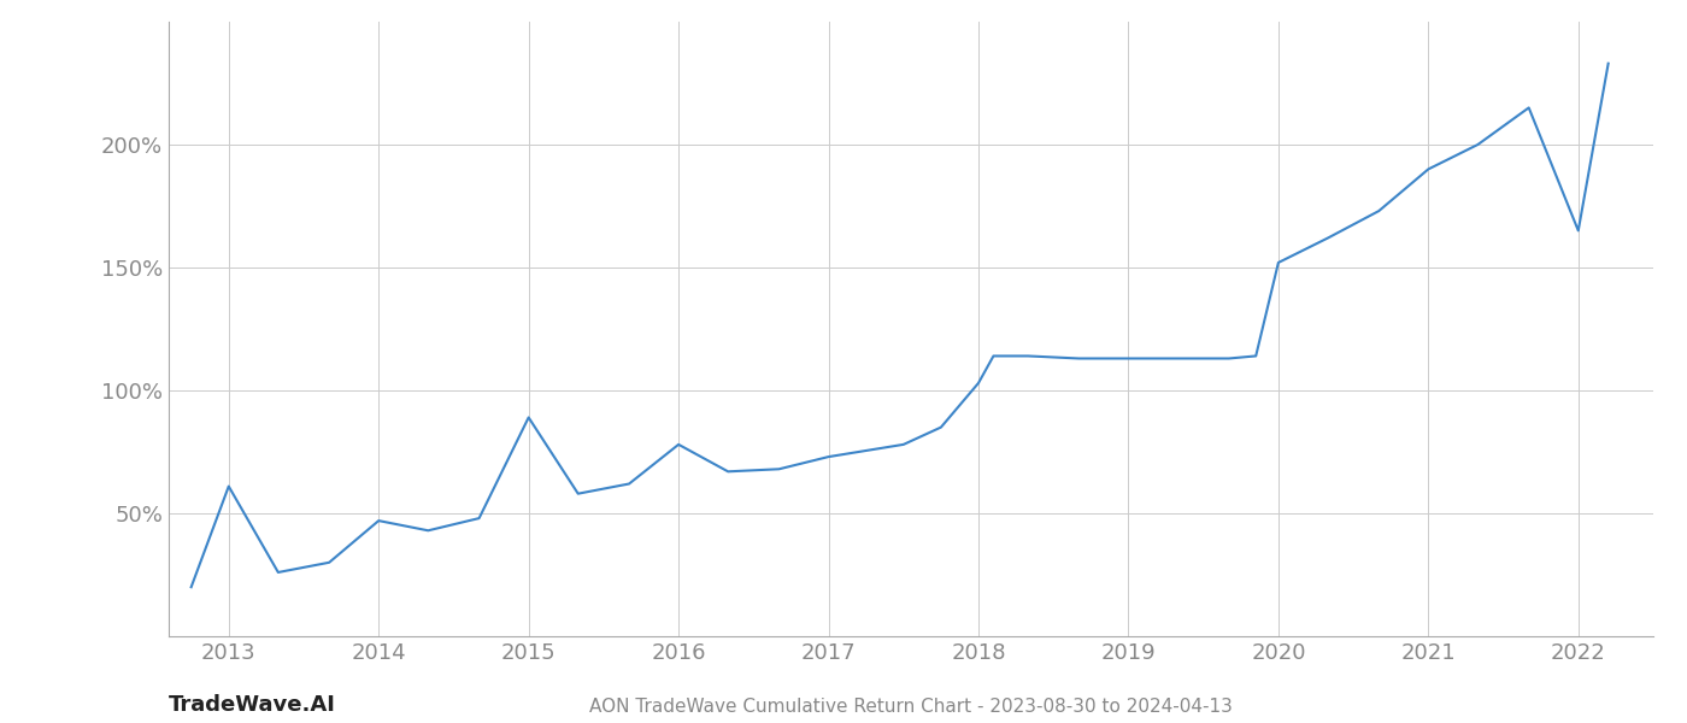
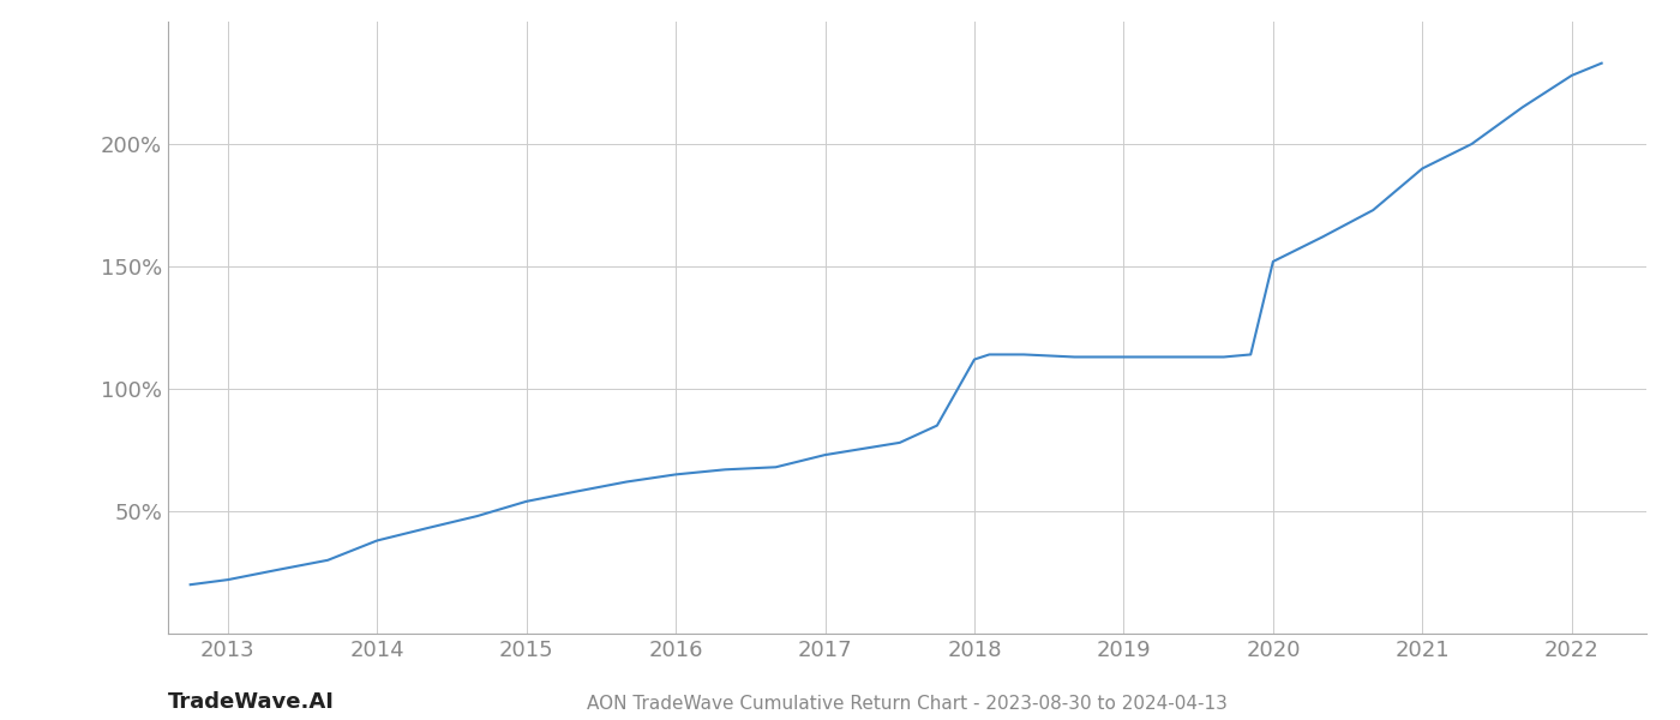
2013: 61% -> 22%
2014: 47% -> 38%
2015: 89% -> 54%
2016: 78% -> 65%
2018: 103% -> 112%
2022: 165% -> 228%
